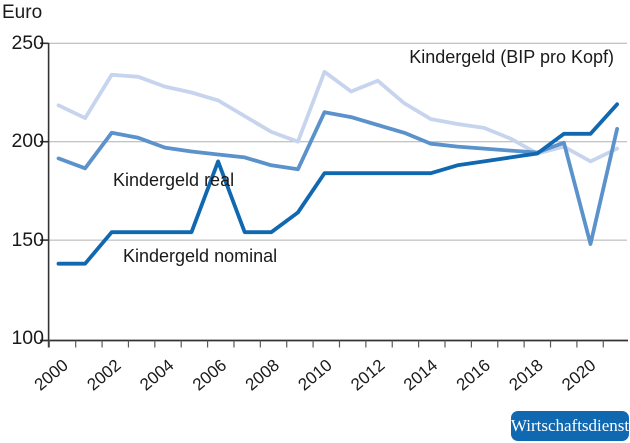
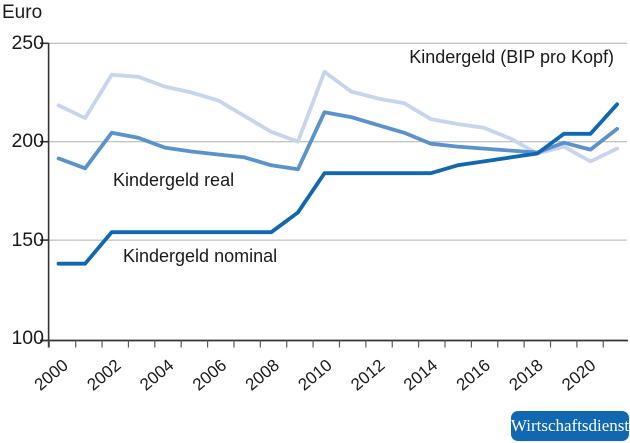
Kindergeld nominal/2006: 190 -> 154
Kindergeld (BIP pro Kopf)/2012: 231 -> 222
Kindergeld real/2020: 148 -> 196
